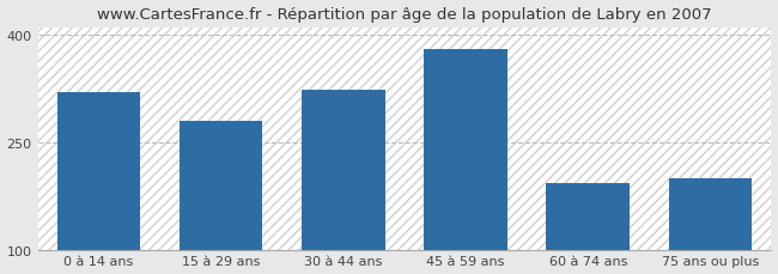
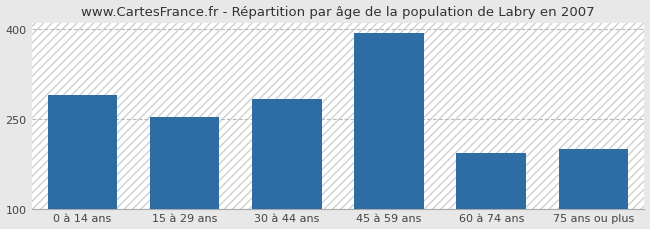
0 à 14 ans: 320 -> 290
15 à 29 ans: 280 -> 253
30 à 44 ans: 324 -> 283
45 à 59 ans: 380 -> 393
